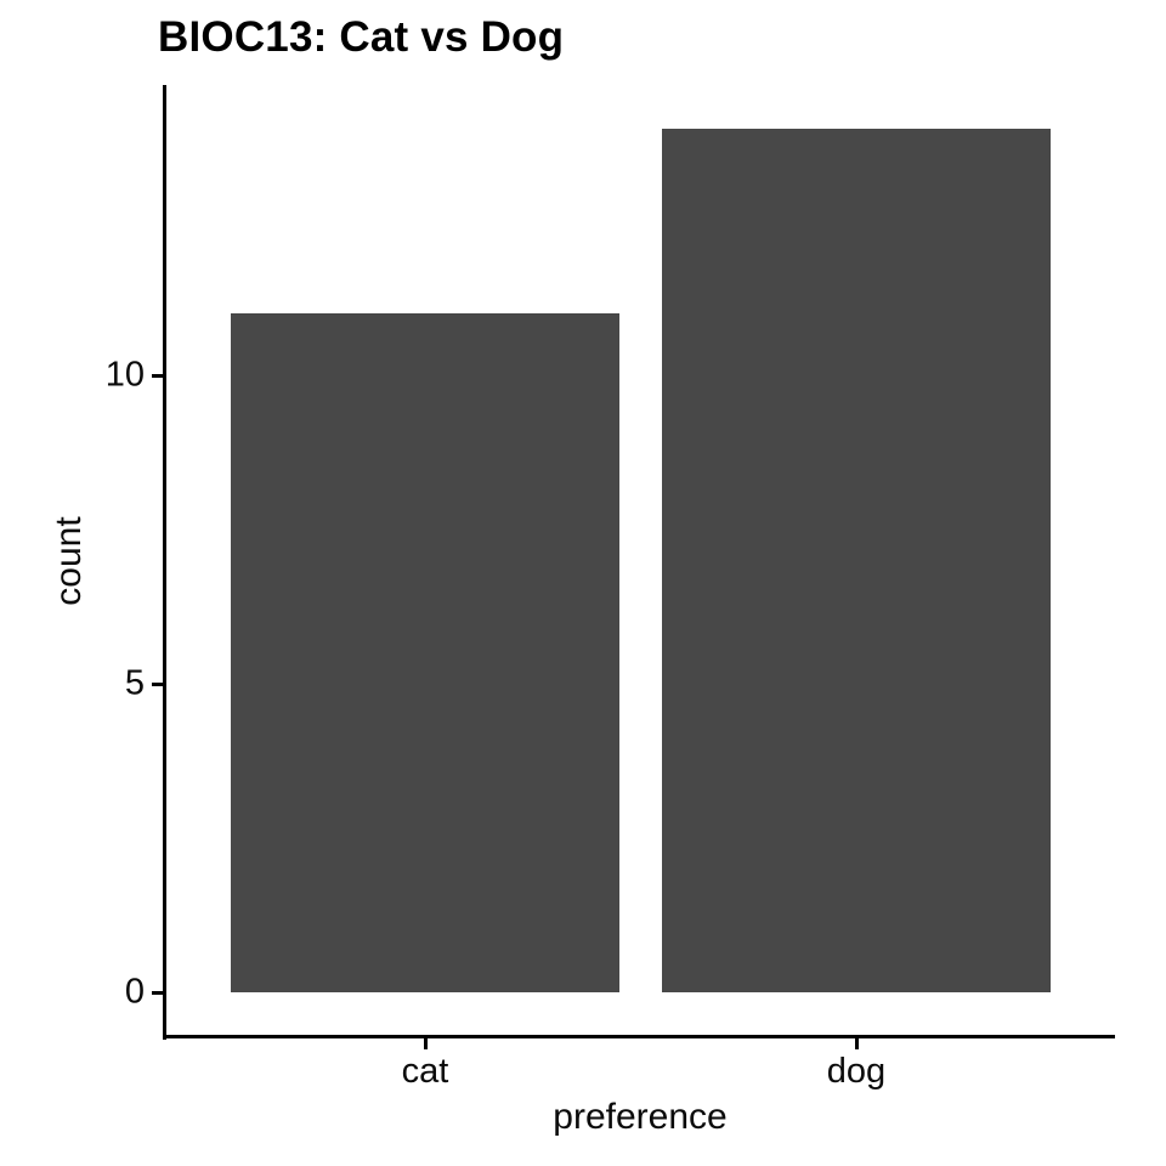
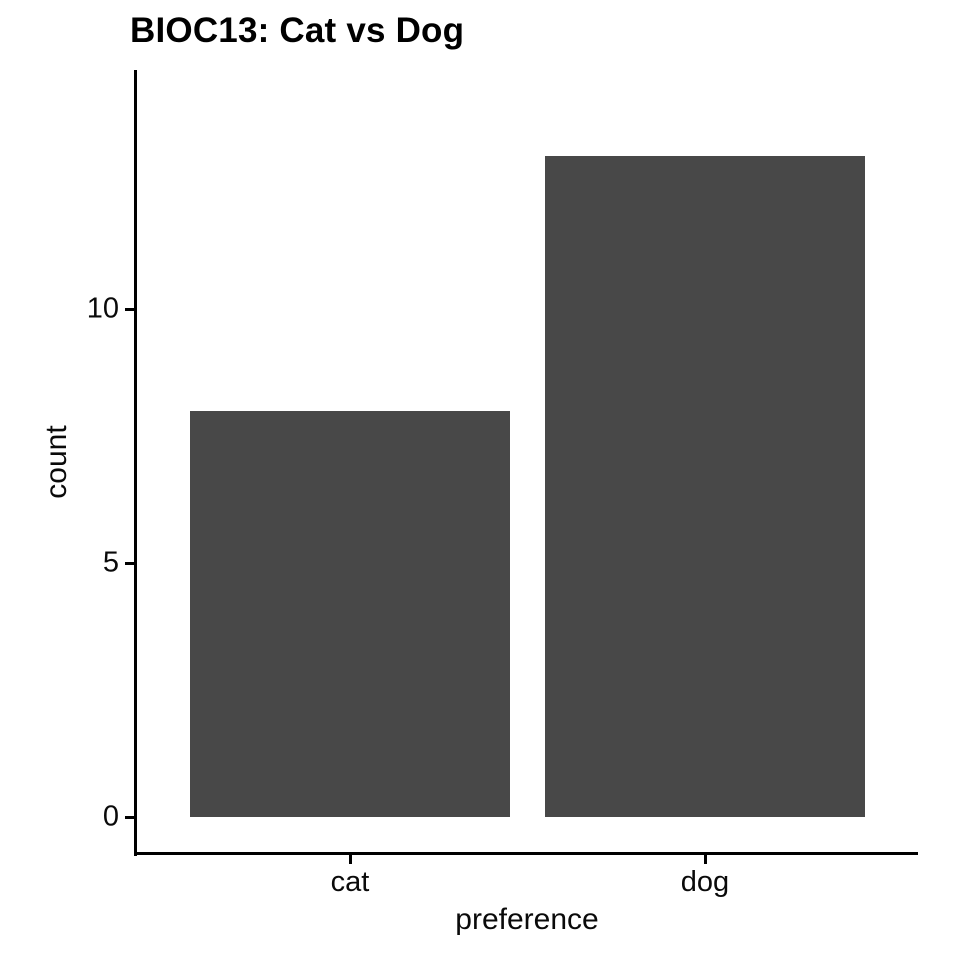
cat: 11 -> 8
dog: 14 -> 13
